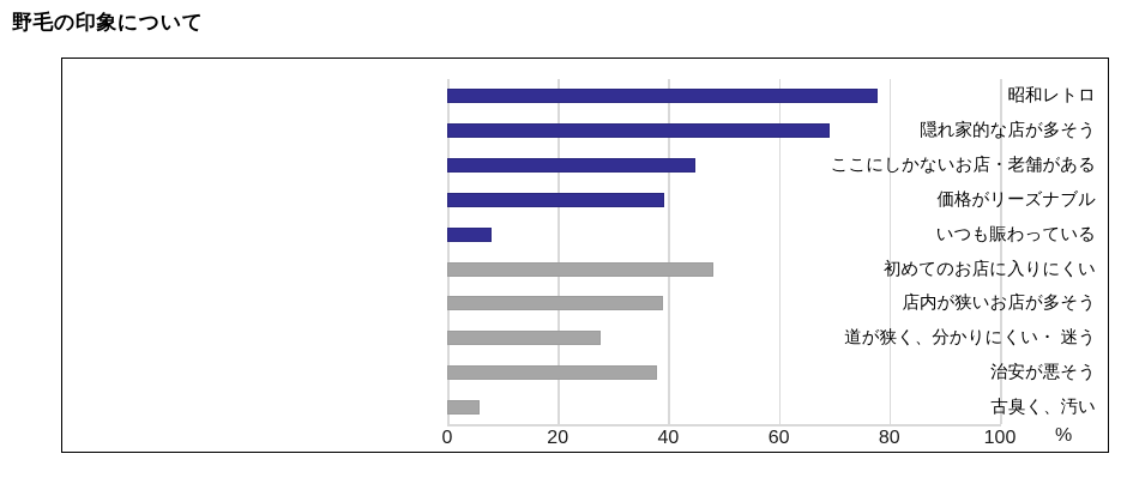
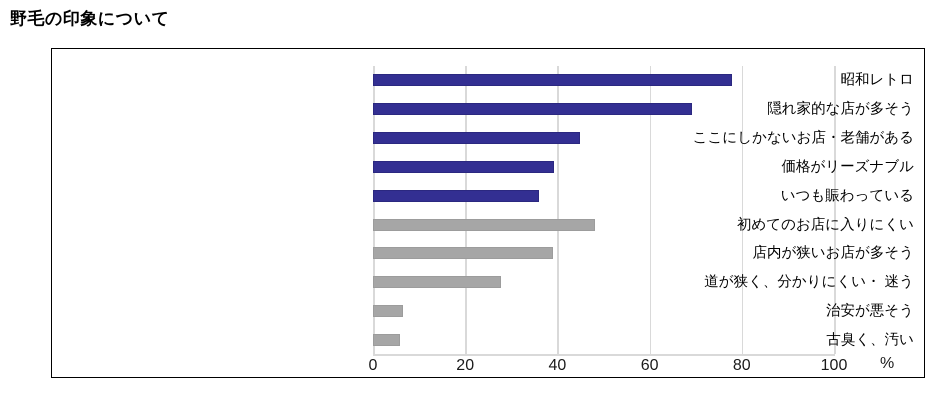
いつも賑わっている: 8 -> 36
治安が悪そう: 38 -> 6
